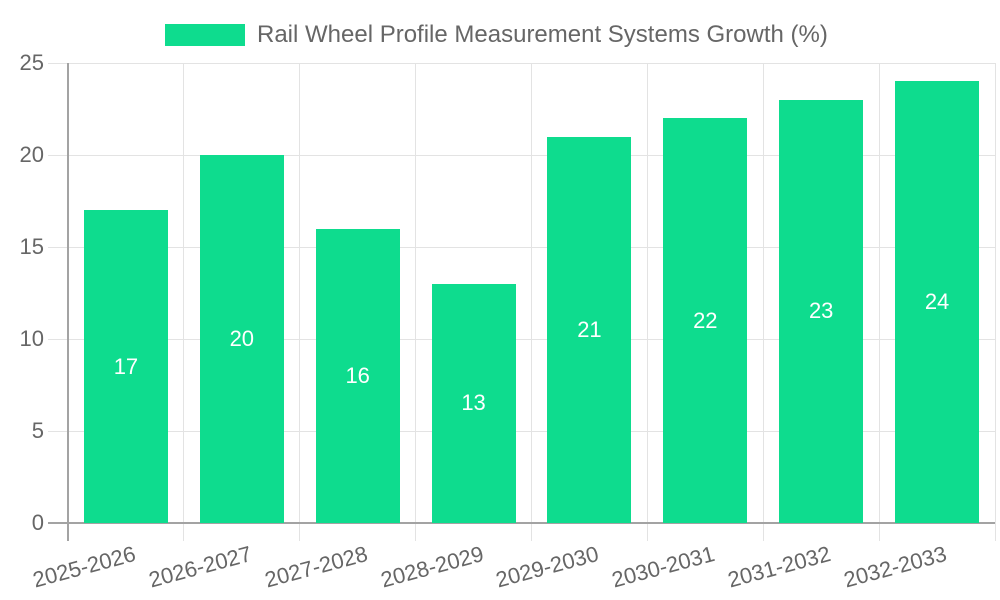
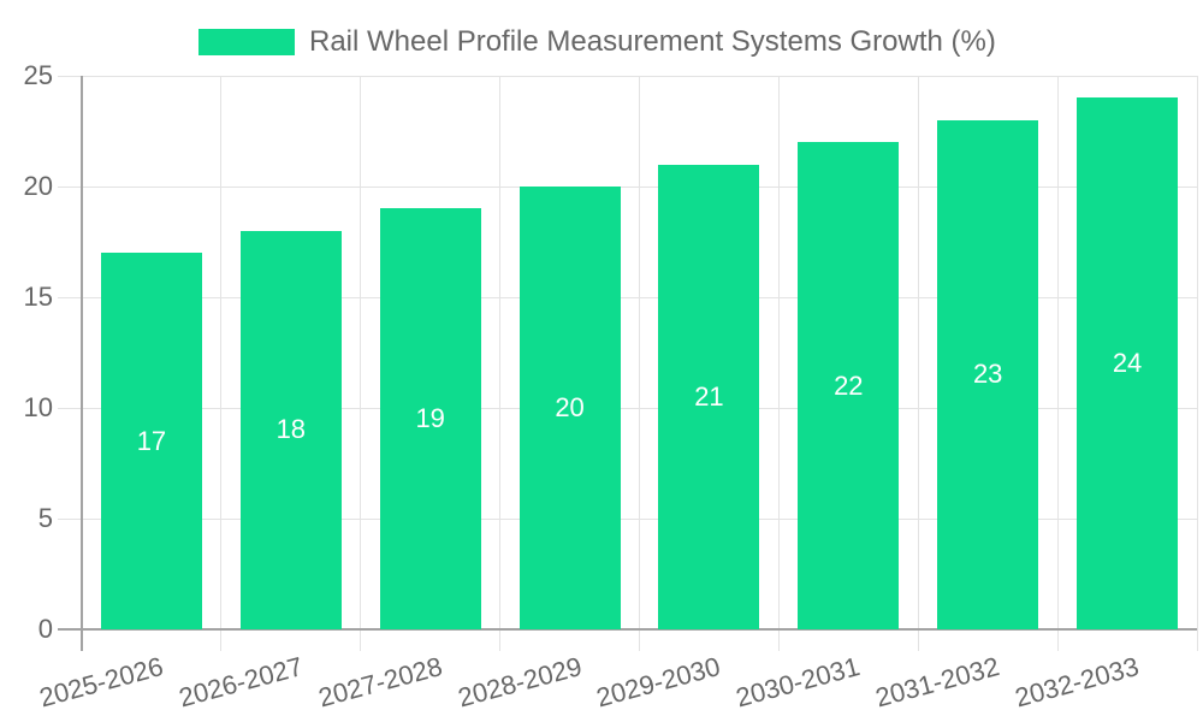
2026-2027: 20 -> 18
2027-2028: 16 -> 19
2028-2029: 13 -> 20
